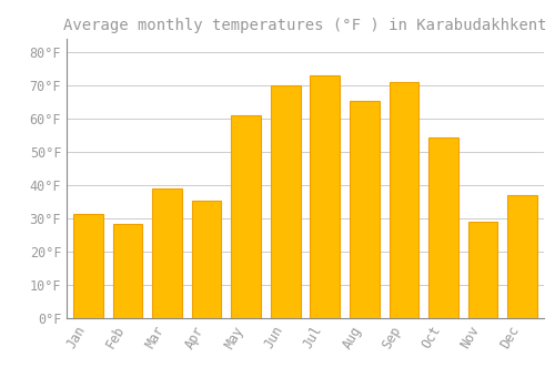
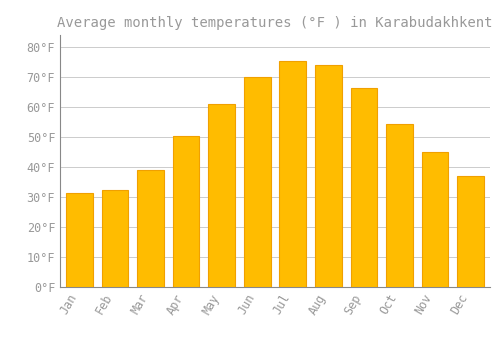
Feb: 28.5°F -> 32.5°F
Apr: 35.5°F -> 50.5°F
Jul: 73.0°F -> 75.5°F
Aug: 65.5°F -> 74.0°F
Sep: 71.0°F -> 66.5°F
Nov: 29.0°F -> 45.0°F
